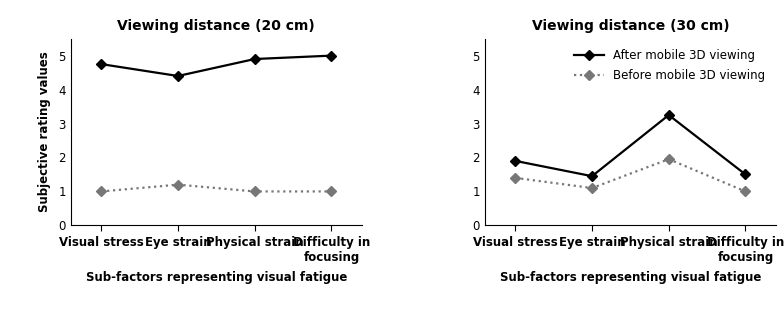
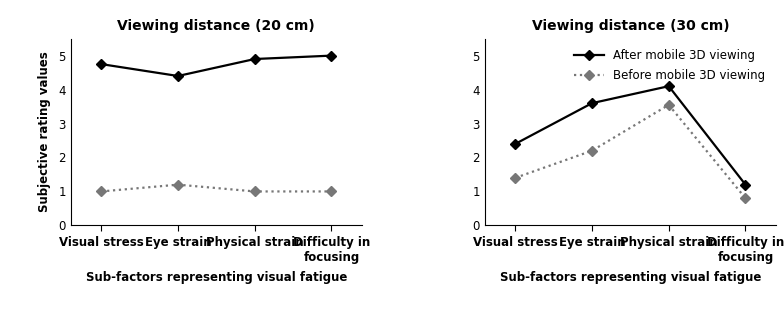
Viewing distance (30 cm)/After mobile 3D viewing/Visual stress: 1.90 -> 2.40
Viewing distance (30 cm)/After mobile 3D viewing/Eye strain: 1.45 -> 3.60
Viewing distance (30 cm)/Before mobile 3D viewing/Eye strain: 1.10 -> 2.20
Viewing distance (30 cm)/After mobile 3D viewing/Physical strain: 3.25 -> 4.10
Viewing distance (30 cm)/Before mobile 3D viewing/Physical strain: 1.95 -> 3.55
Viewing distance (30 cm)/After mobile 3D viewing/Difficulty in focusing: 1.50 -> 1.20
Viewing distance (30 cm)/Before mobile 3D viewing/Difficulty in focusing: 1.00 -> 0.80
